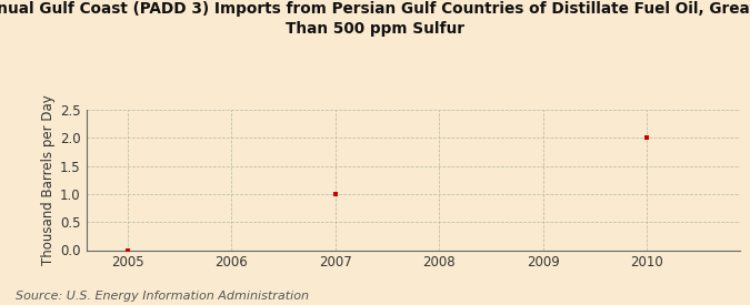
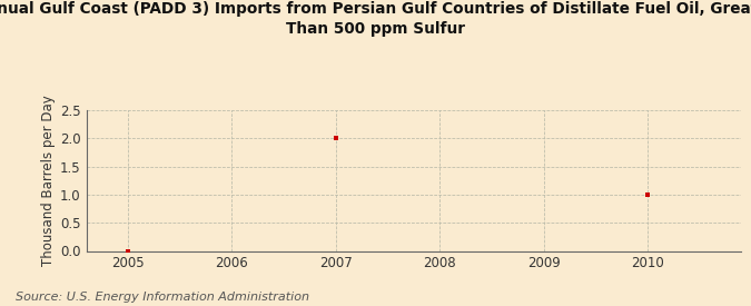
2007: 1 -> 2
2010: 2 -> 1
